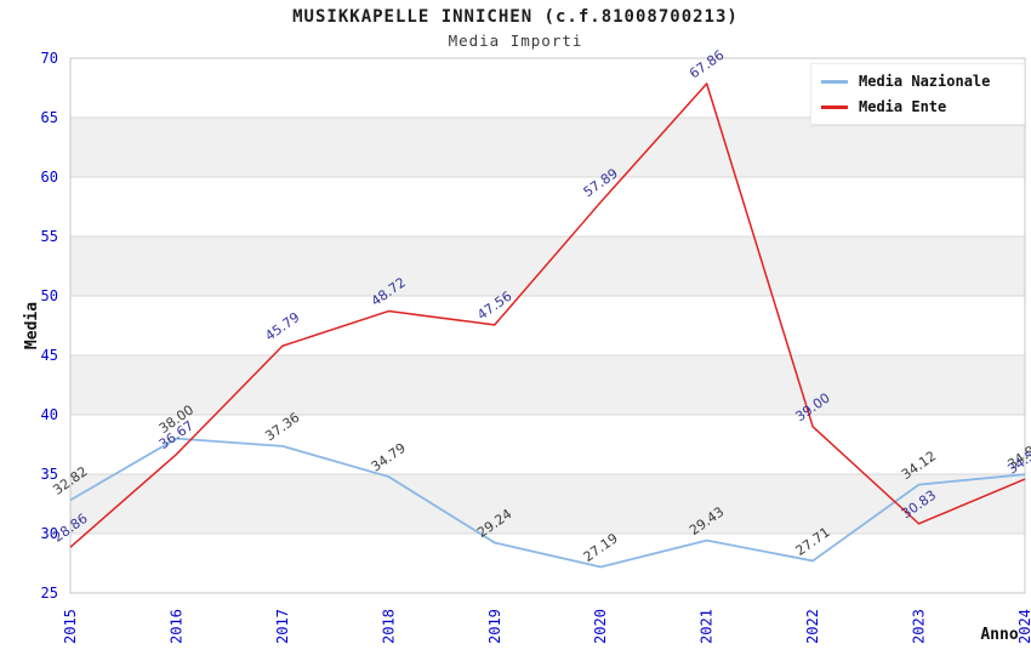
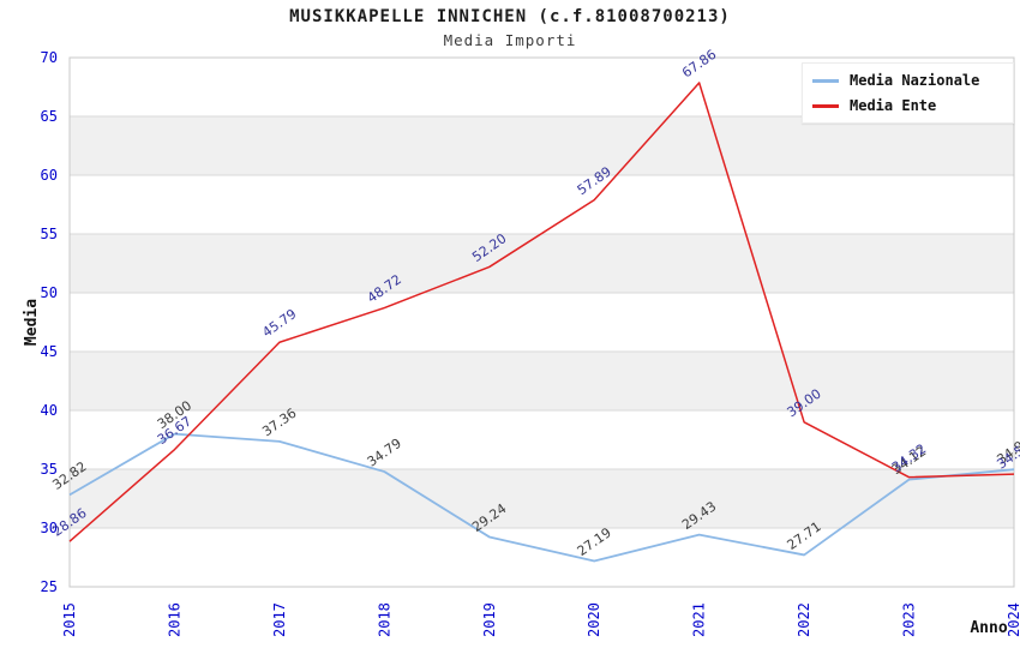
Media Ente/2019: 47.56 -> 52.20
Media Ente/2023: 30.83 -> 34.32
